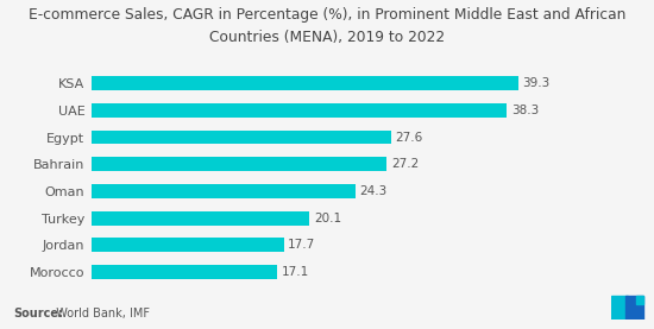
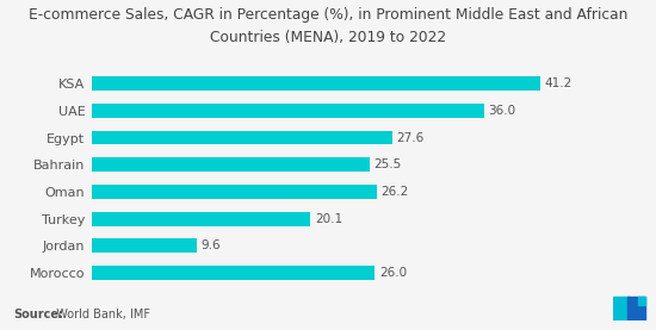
KSA: 39.3 -> 41.2
UAE: 38.3 -> 36.0
Bahrain: 27.2 -> 25.5
Oman: 24.3 -> 26.2
Jordan: 17.7 -> 9.6
Morocco: 17.1 -> 26.0
